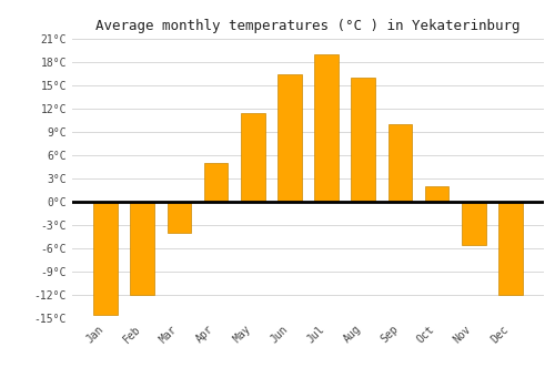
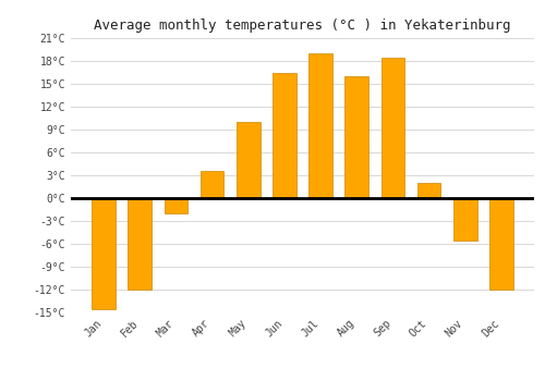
Mar: -4.0°C -> -2.0°C
Apr: 5.0°C -> 3.6°C
May: 11.5°C -> 10.0°C
Sep: 10.0°C -> 18.4°C
